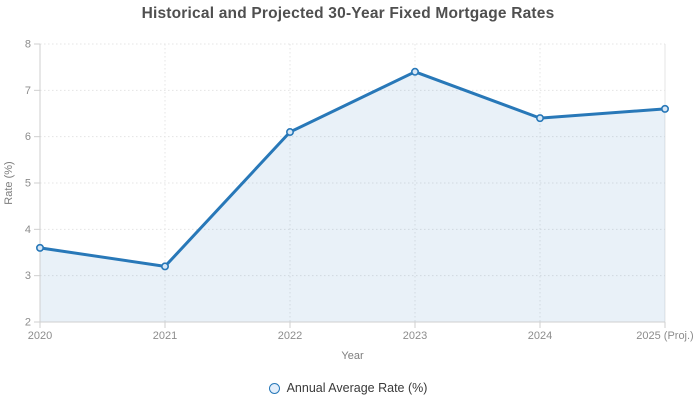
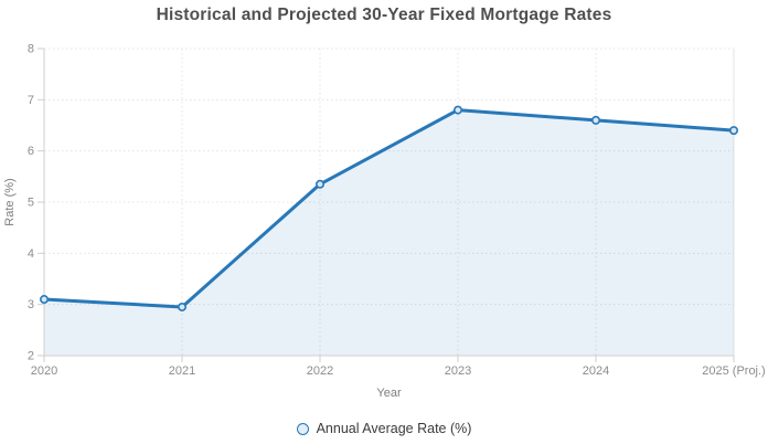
2020: 3.6 -> 3.1
2021: 3.2 -> 3.0
2022: 6.1 -> 5.3
2023: 7.4 -> 6.8
2024: 6.4 -> 6.6
2025 (Proj.): 6.6 -> 6.4
